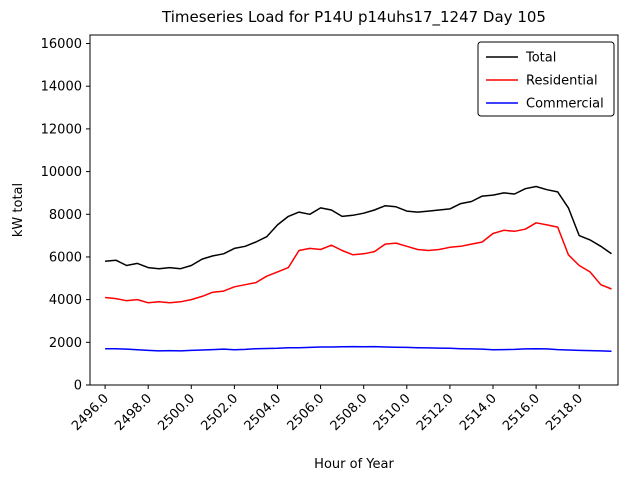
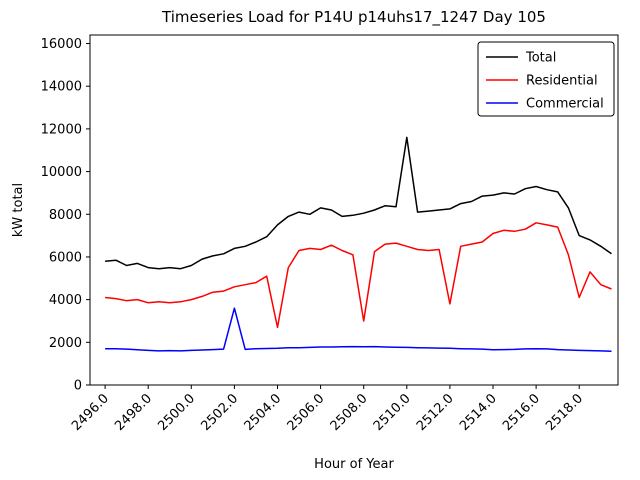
Commercial/2502.0: 1600 -> 3600
Residential/2504.0: 5300 -> 2700
Residential/2508.0: 6200 -> 3000
Total/2510.0: 8200 -> 11600
Residential/2512.0: 6400 -> 3800
Residential/2518.0: 5600 -> 4100
